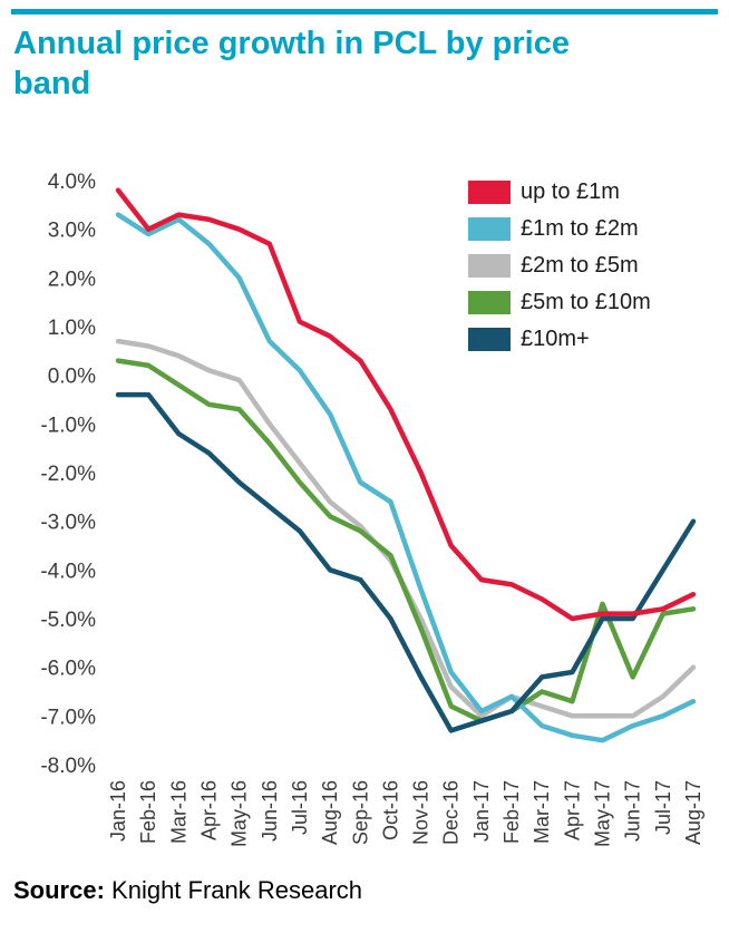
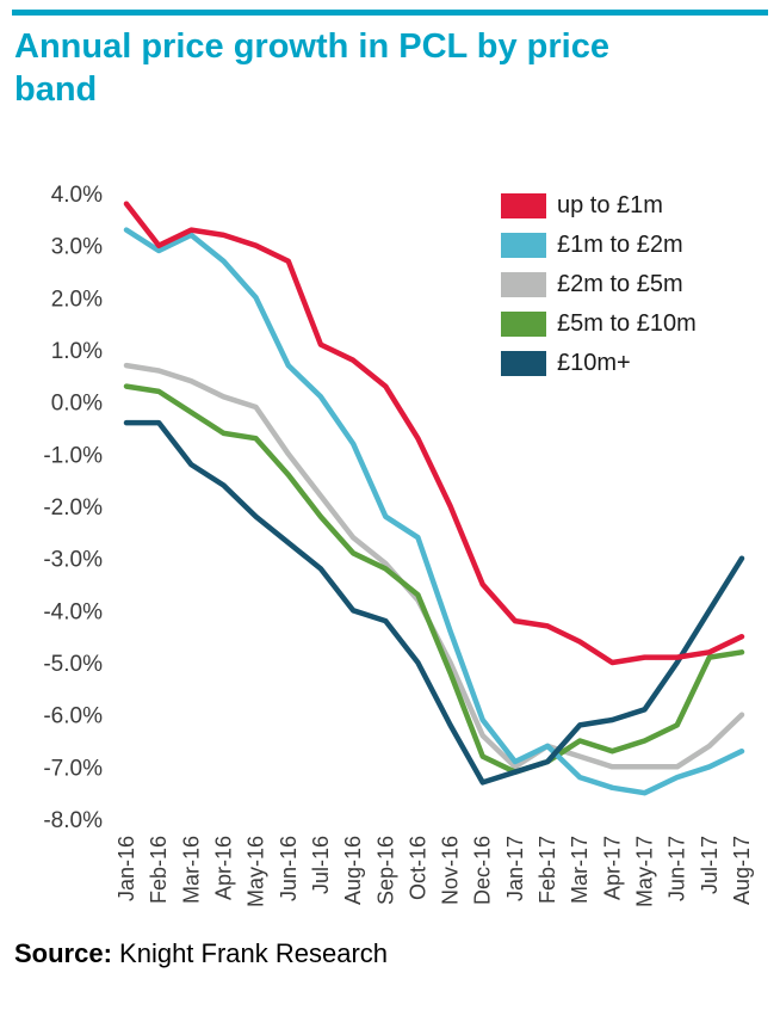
£5m to £10m/May-17: -4.7% -> -6.5%
£10m+/May-17: -5.0% -> -5.9%
